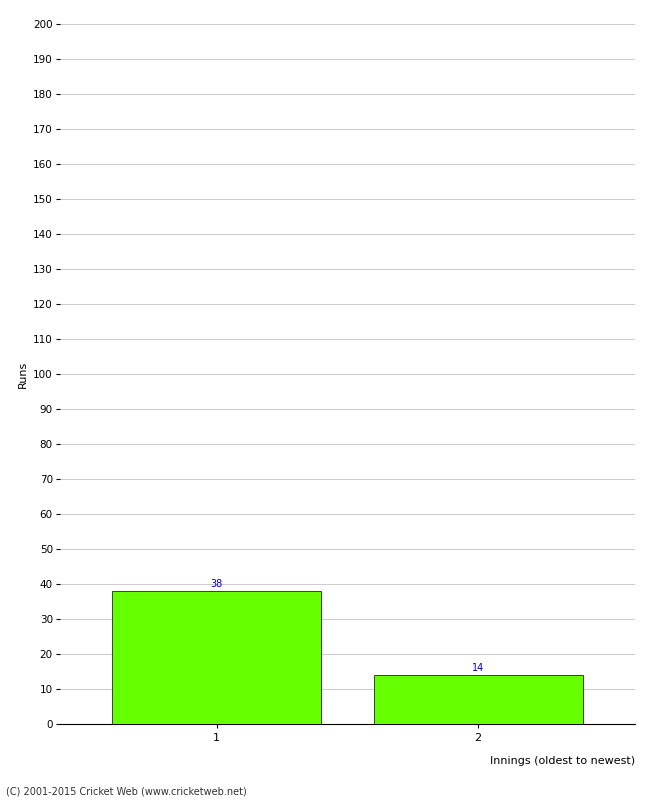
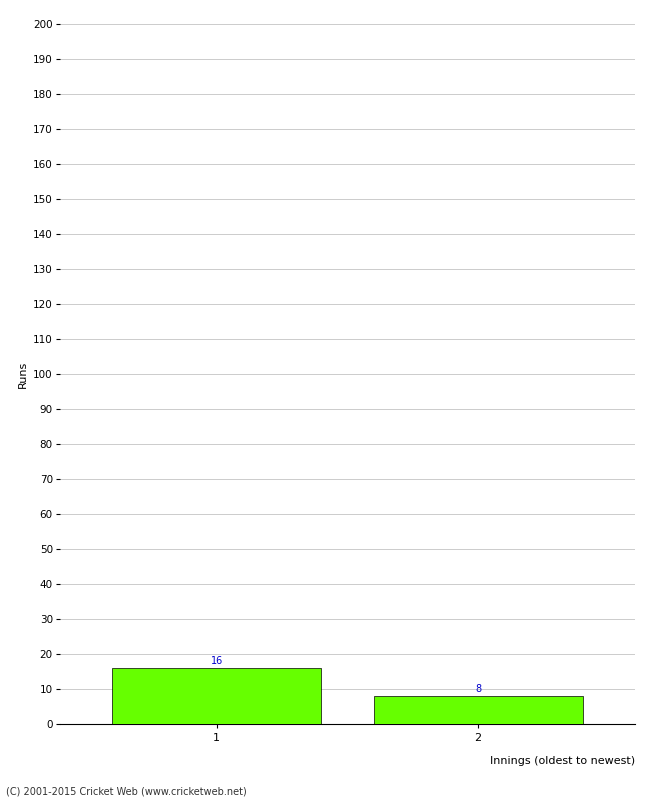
1: 38 -> 16
2: 14 -> 8
